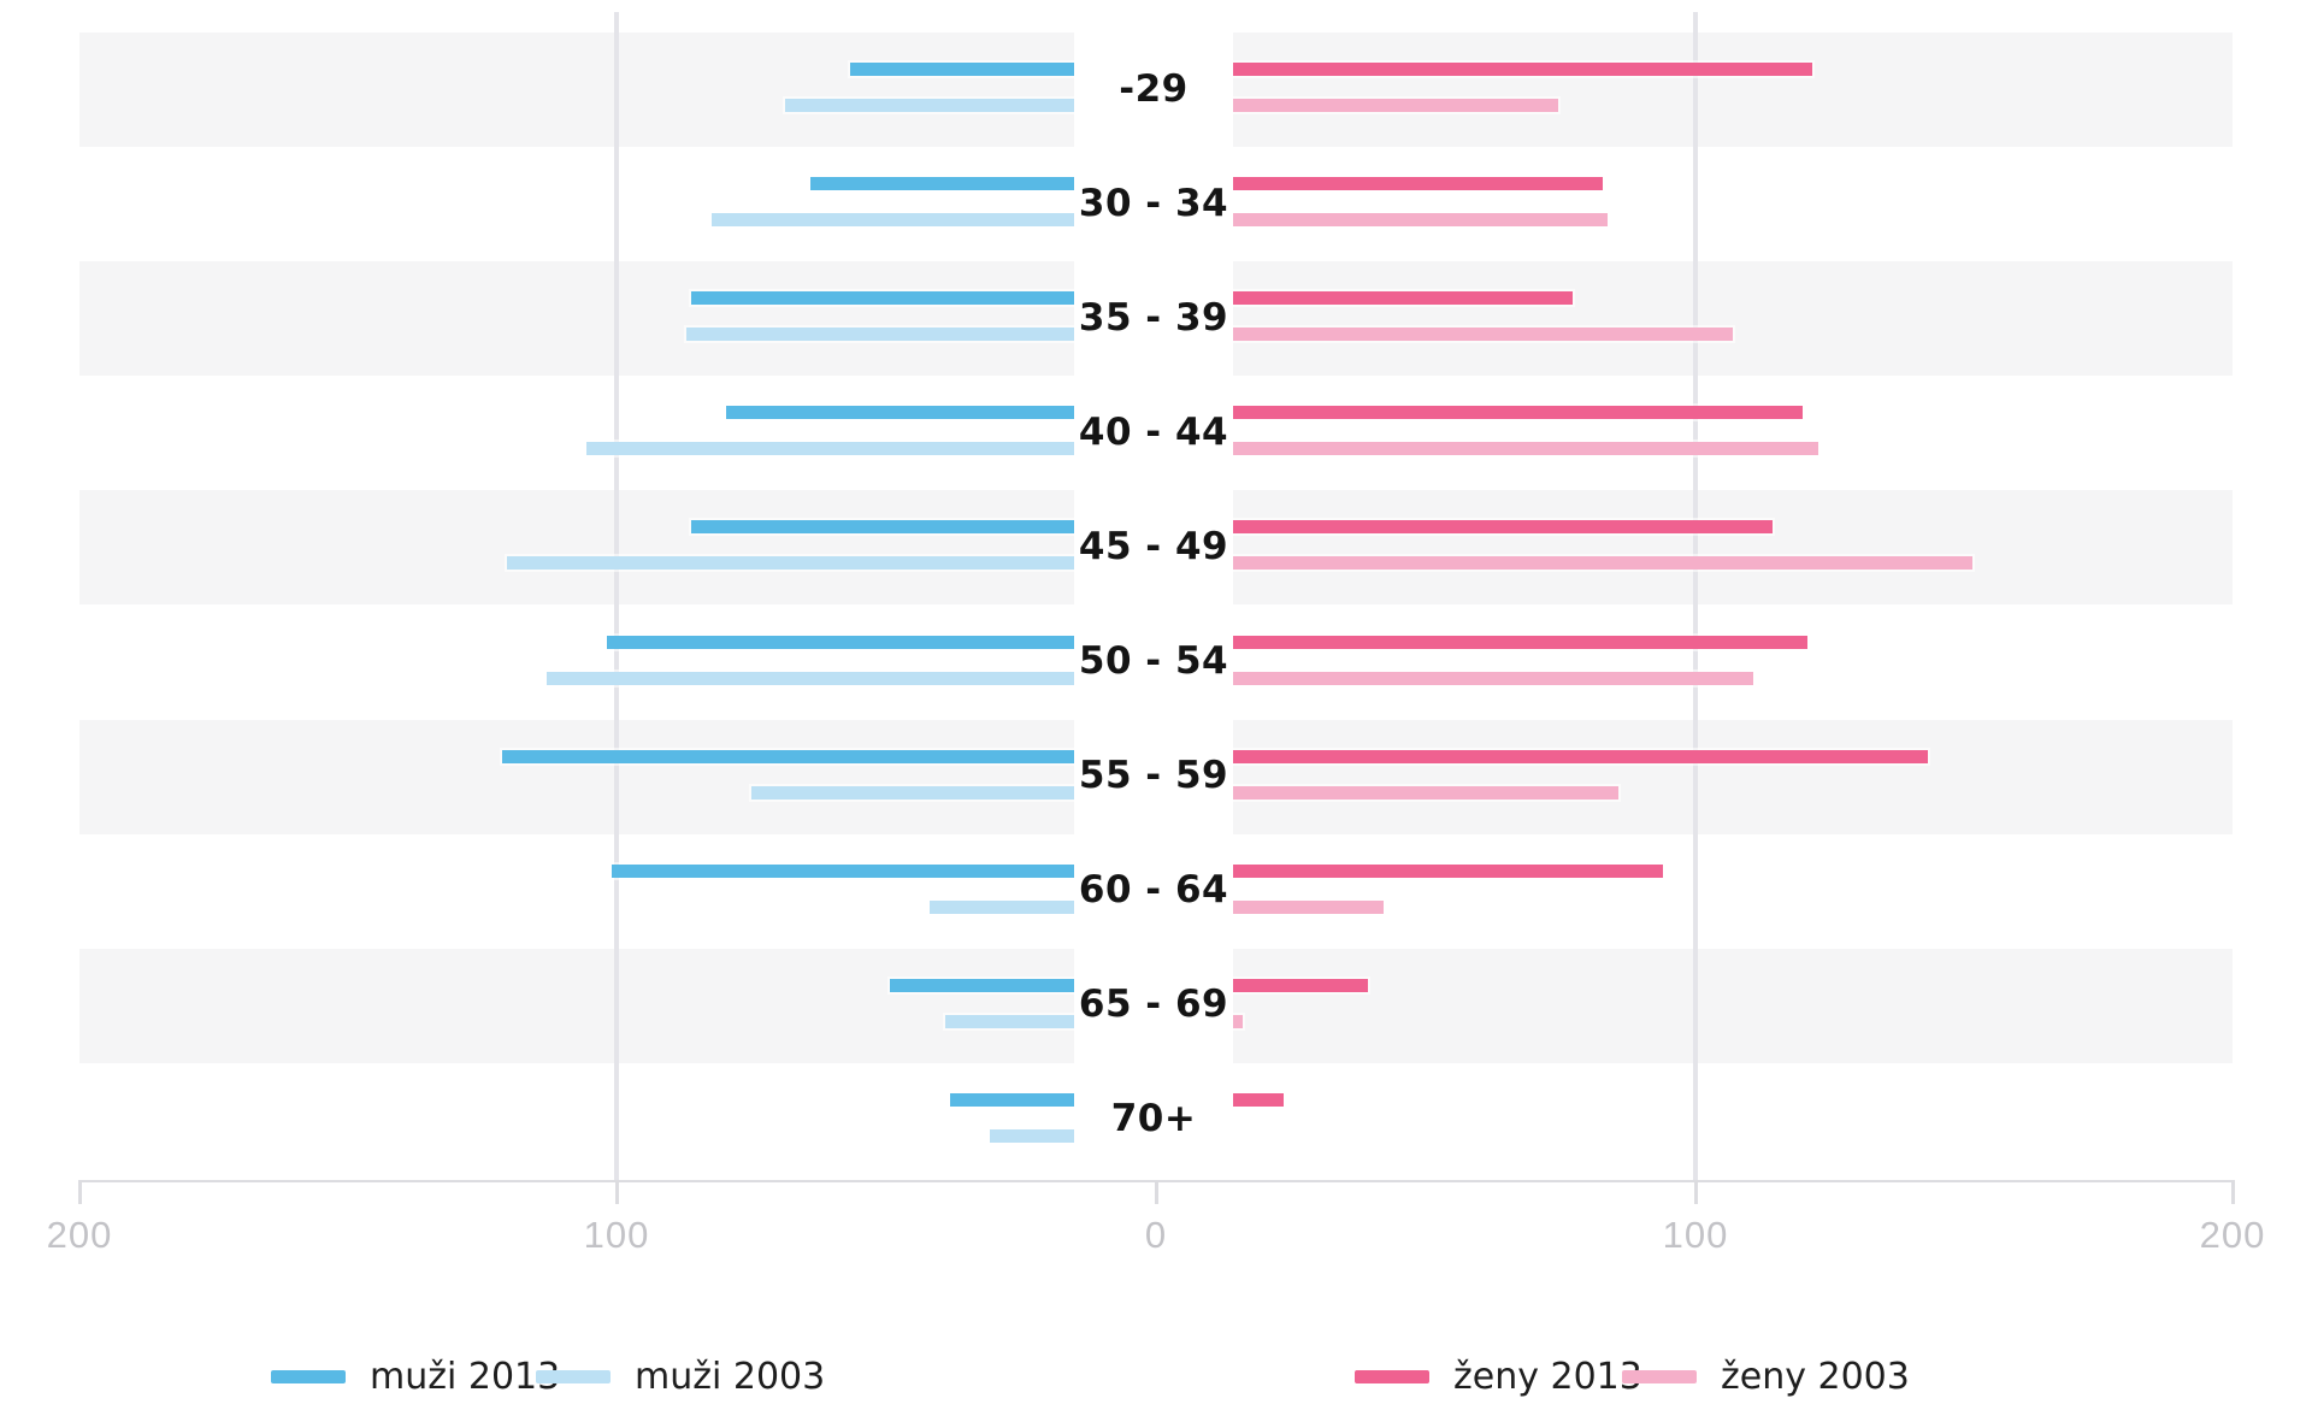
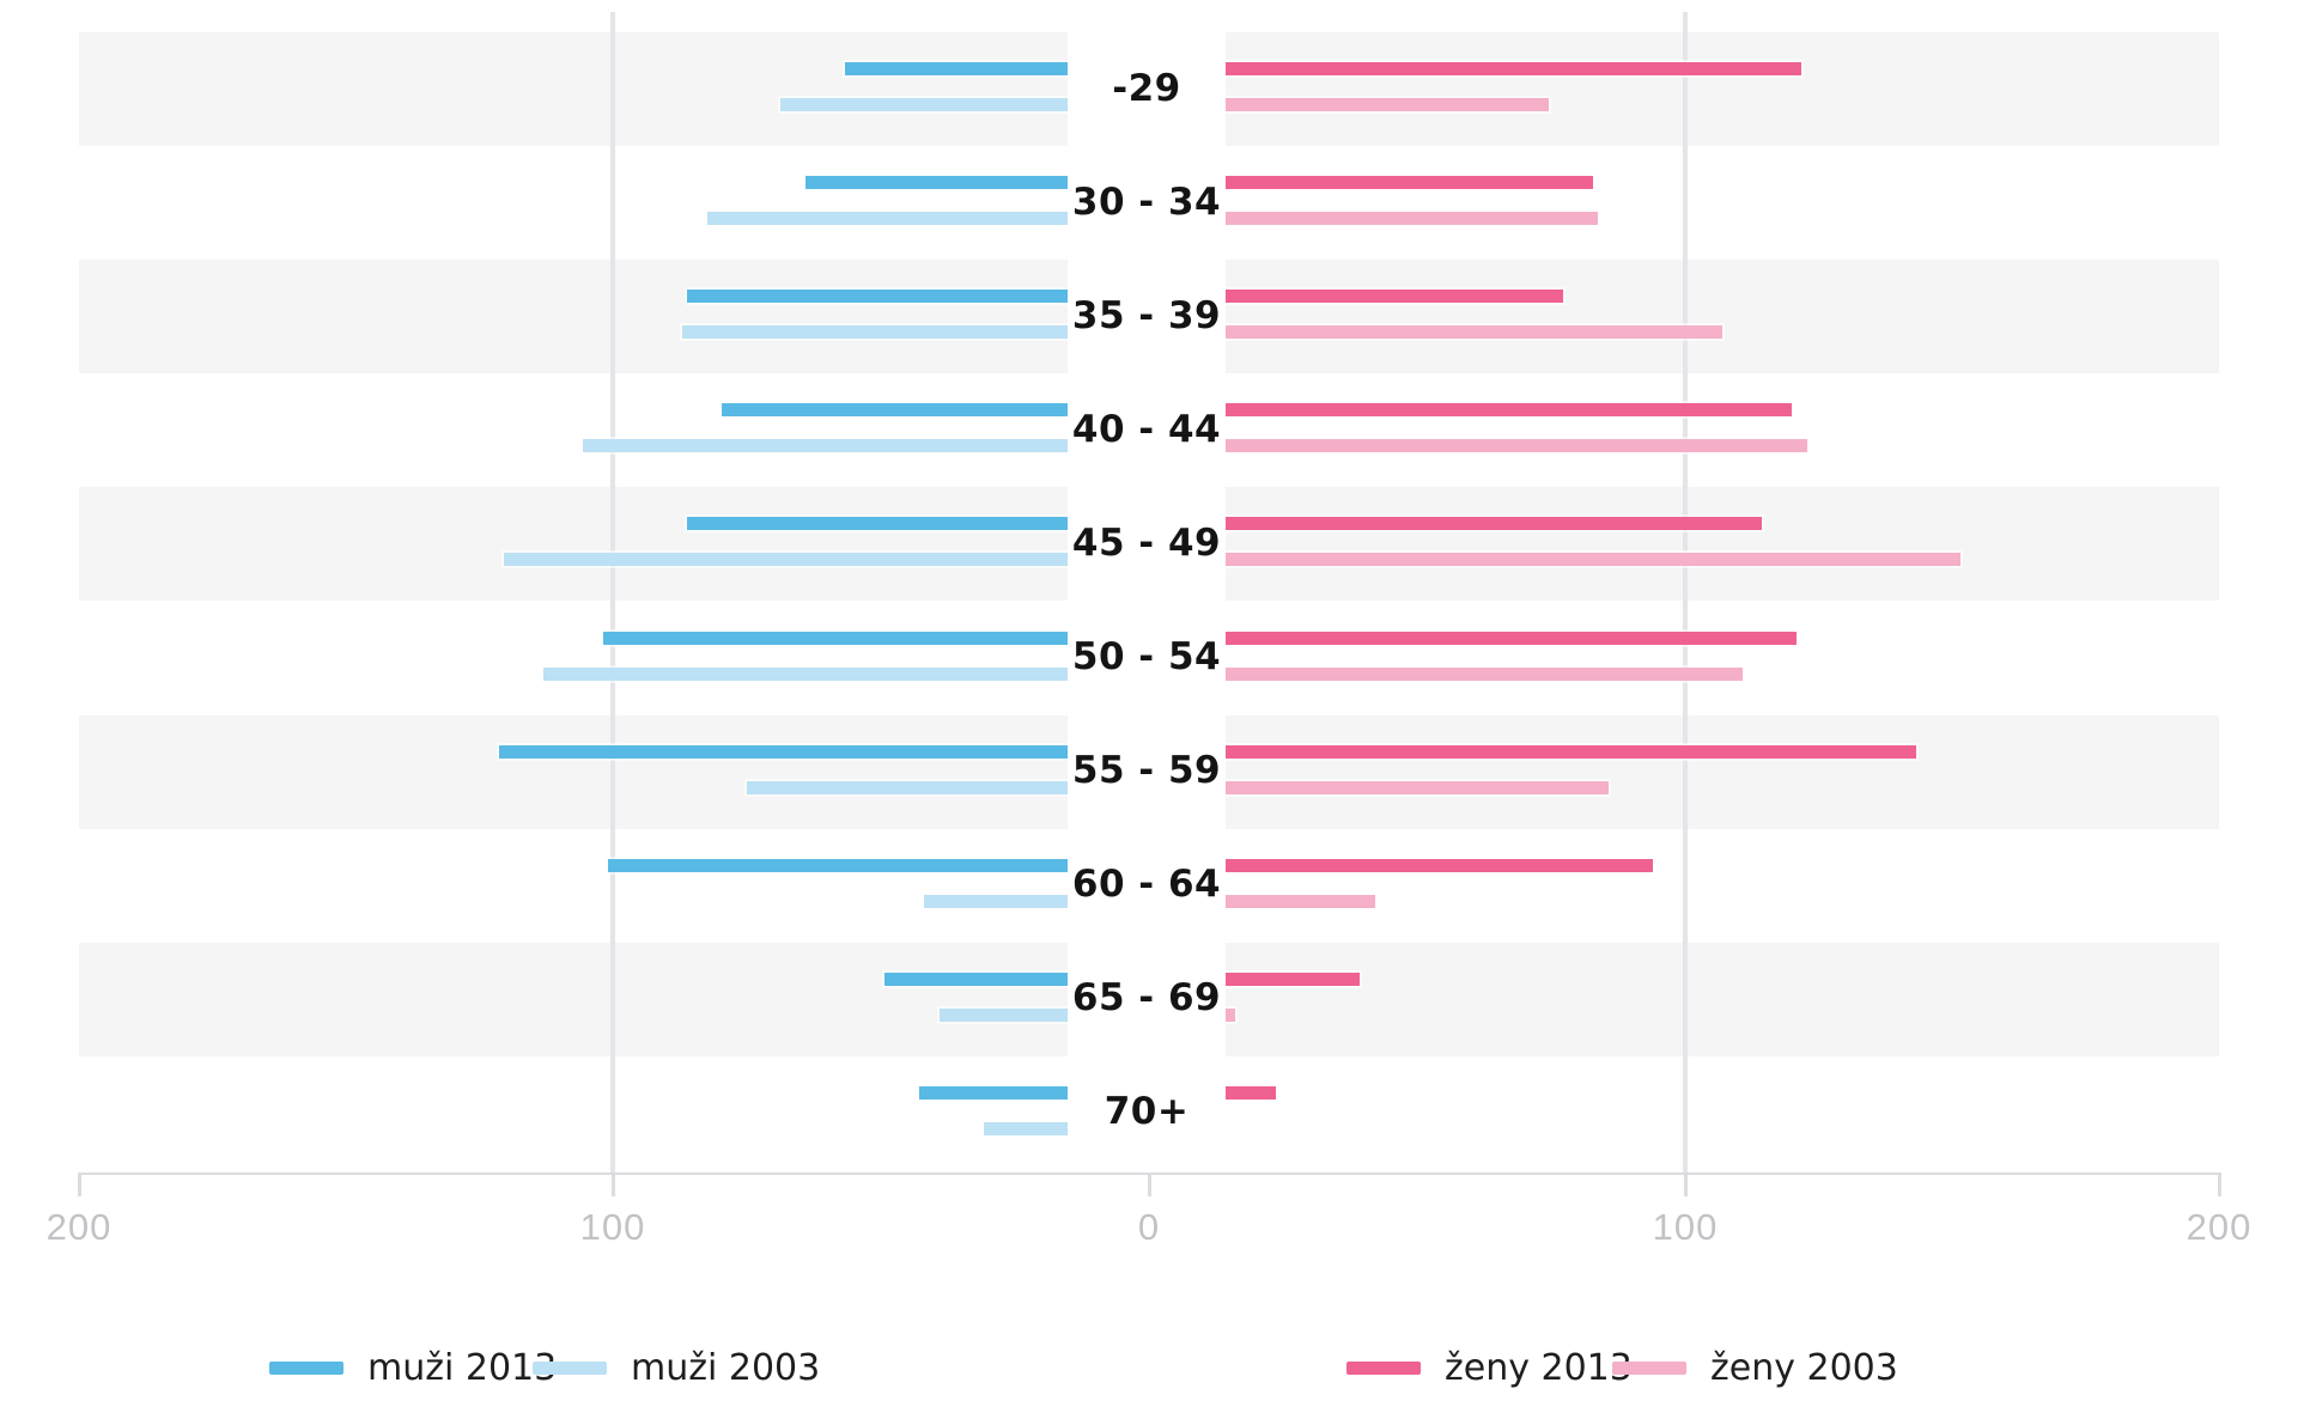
muži 2013/70+: 25 -> 30
